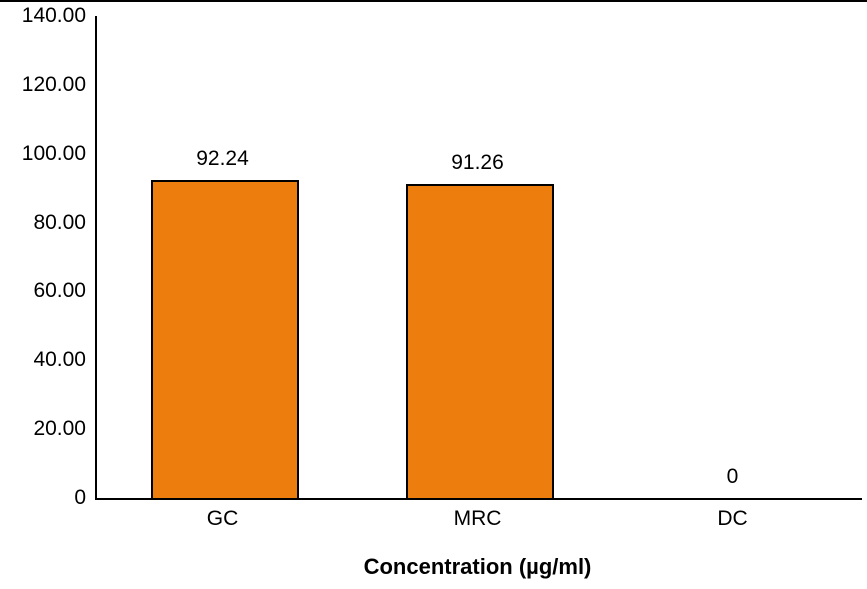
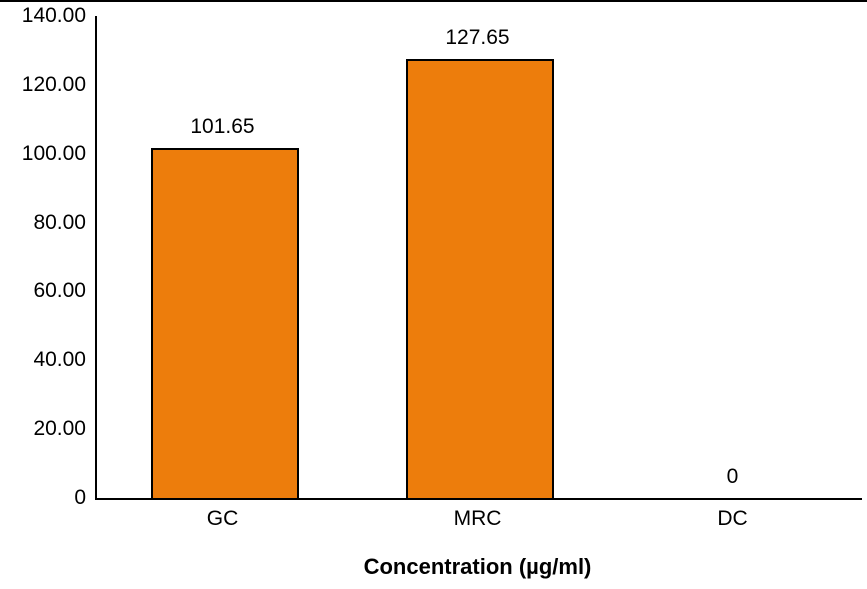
GC: 92.24 -> 101.65
MRC: 91.26 -> 127.65
